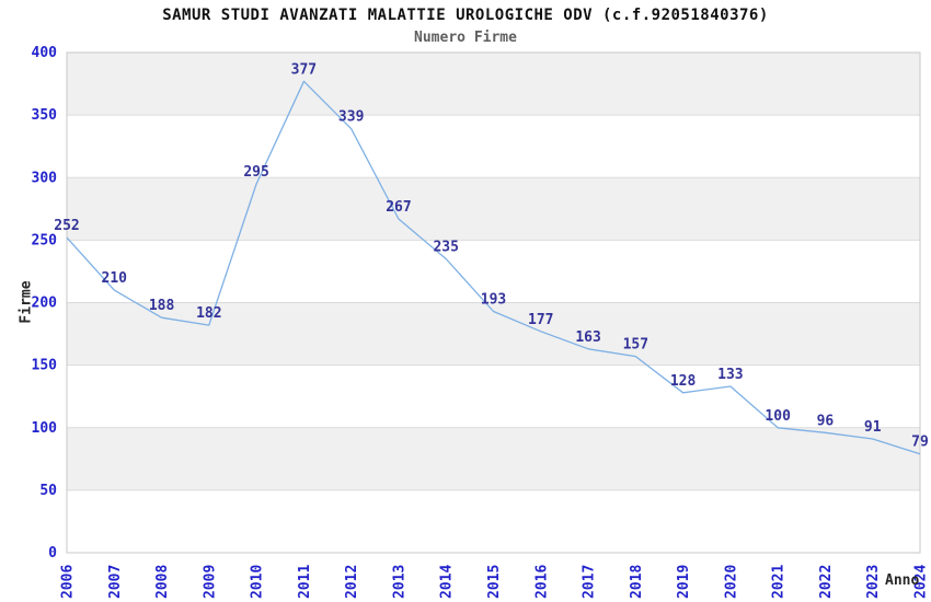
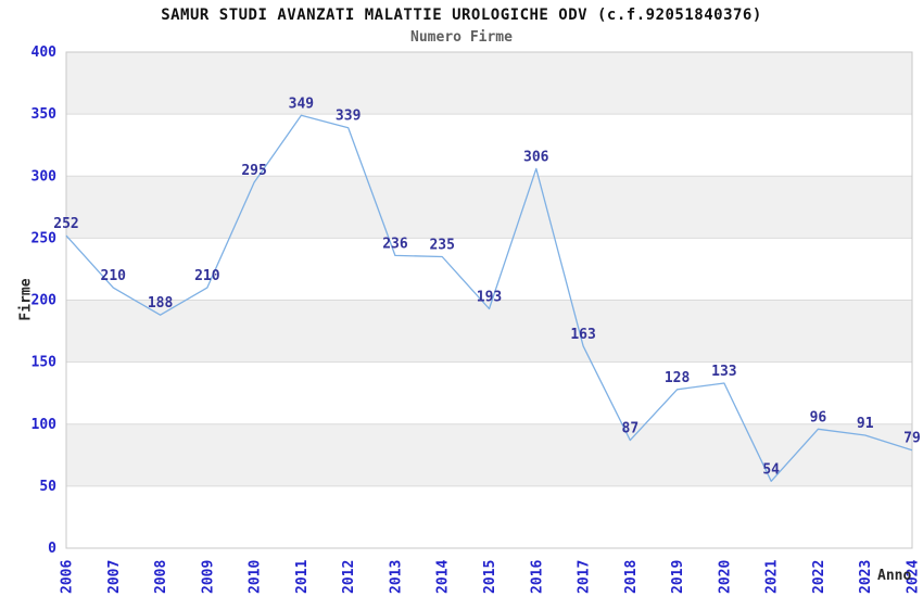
2009: 182 -> 210
2011: 377 -> 349
2013: 267 -> 236
2016: 177 -> 306
2018: 157 -> 87
2021: 100 -> 54
